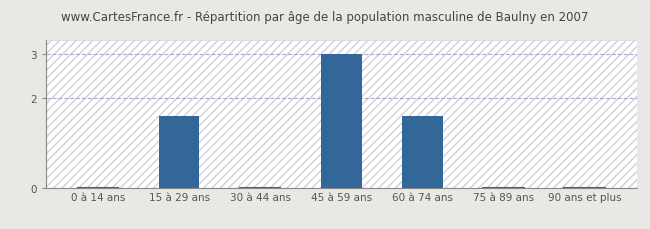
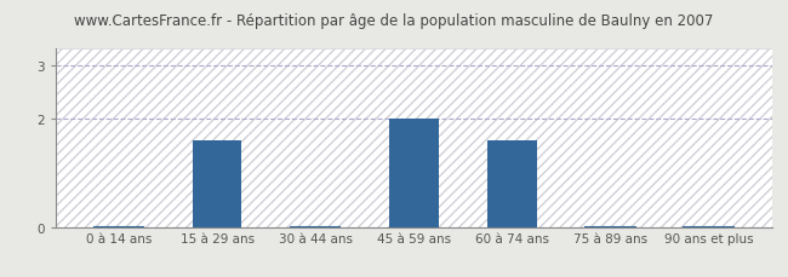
45 à 59 ans: 3.0 -> 2.0
